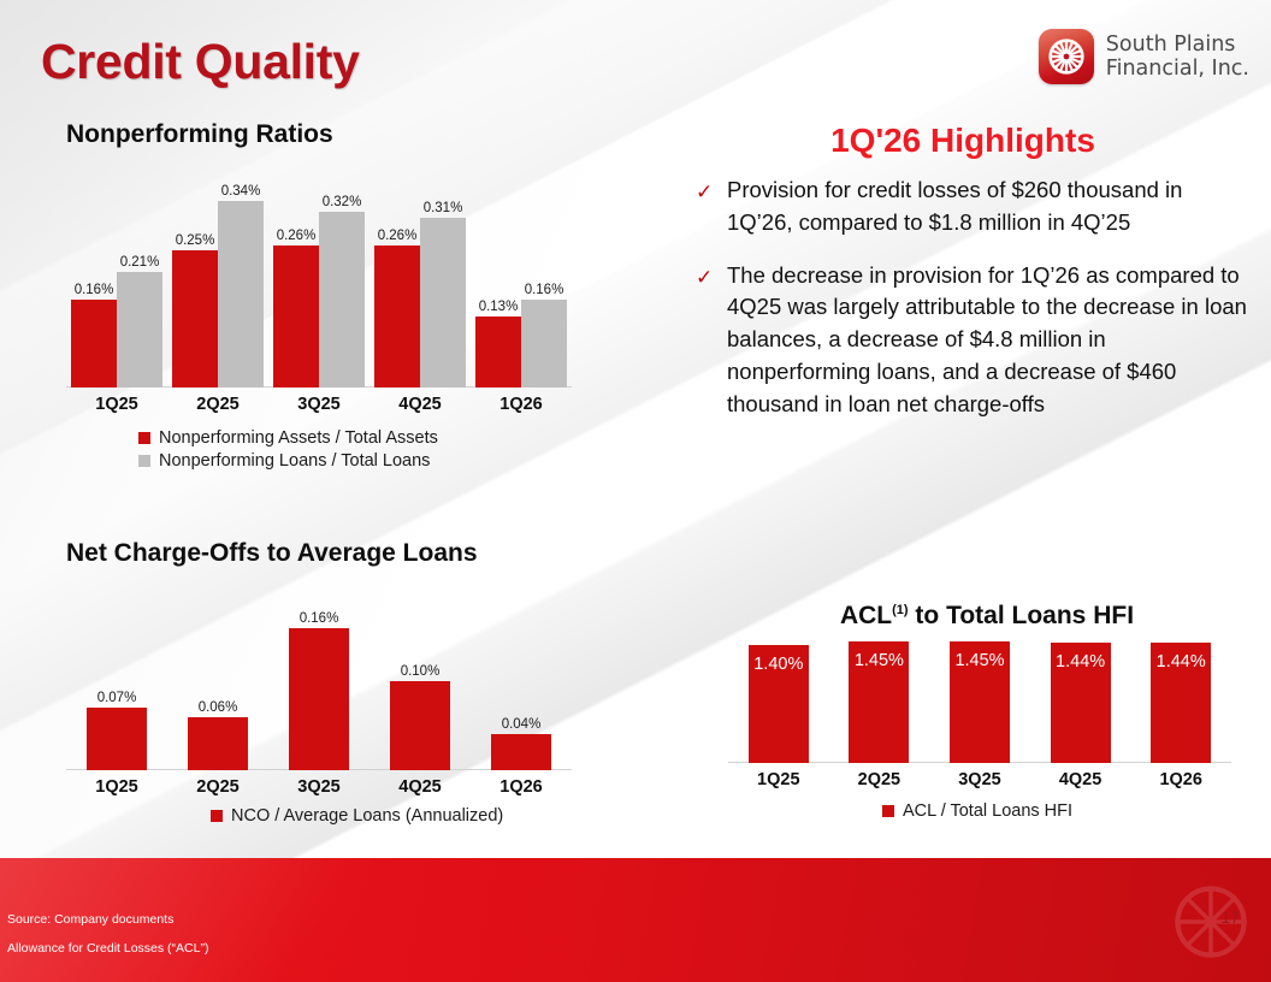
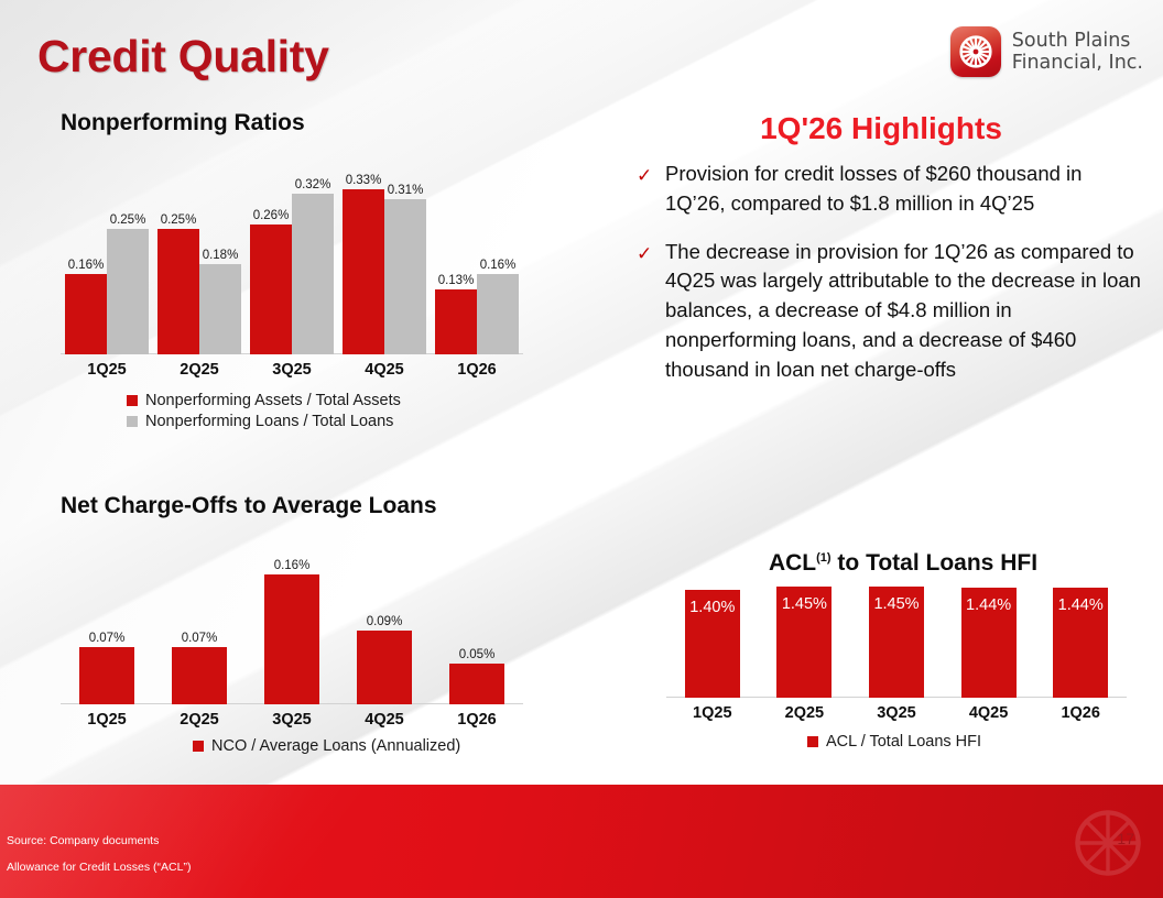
Nonperforming Ratios/Nonperforming Loans / Total Loans/1Q25: 0.21% -> 0.25%
Nonperforming Ratios/Nonperforming Loans / Total Loans/2Q25: 0.34% -> 0.18%
Nonperforming Ratios/Nonperforming Assets / Total Assets/4Q25: 0.26% -> 0.33%
Net Charge-Offs to Average Loans/2Q25: 0.06% -> 0.07%
Net Charge-Offs to Average Loans/4Q25: 0.10% -> 0.09%
Net Charge-Offs to Average Loans/1Q26: 0.04% -> 0.05%
